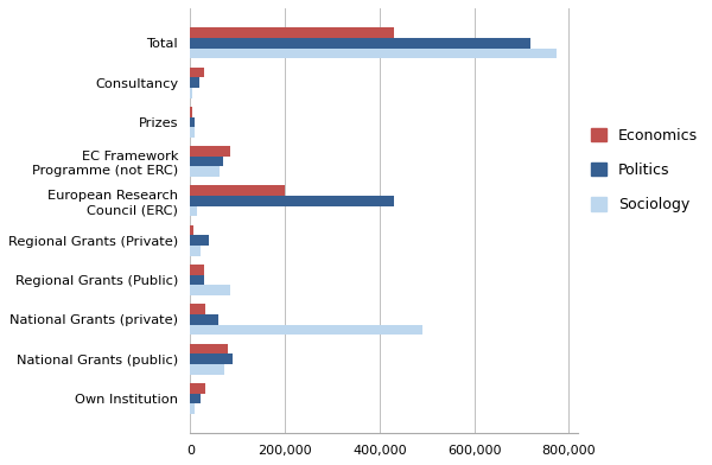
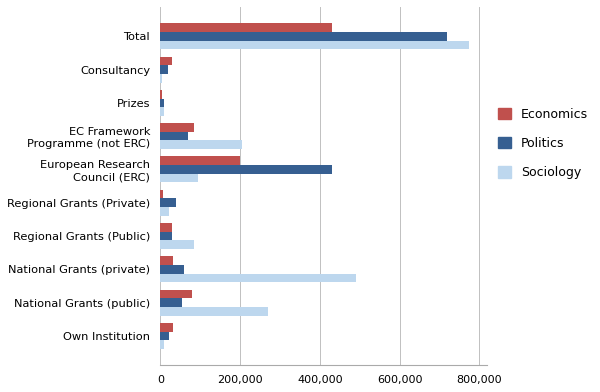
Sociology/EC Framework Programme (not ERC): 62,000 -> 205,000
Sociology/European Research Council (ERC): 15,000 -> 95,000
Politics/National Grants (public): 88,000 -> 55,000
Sociology/National Grants (public): 72,000 -> 270,000
